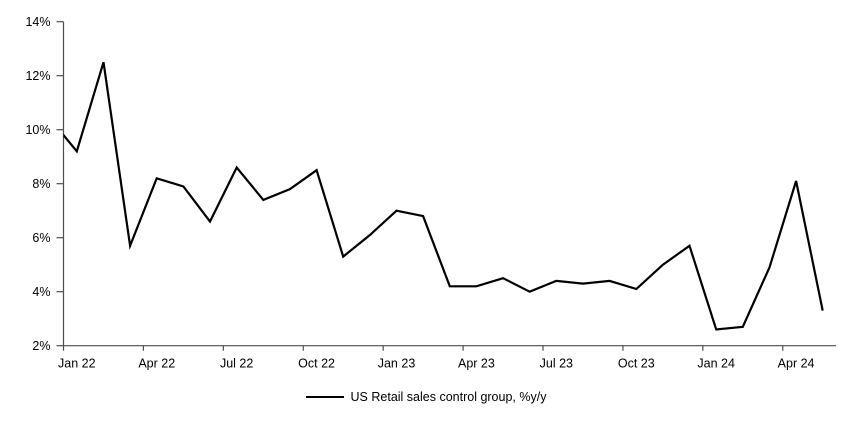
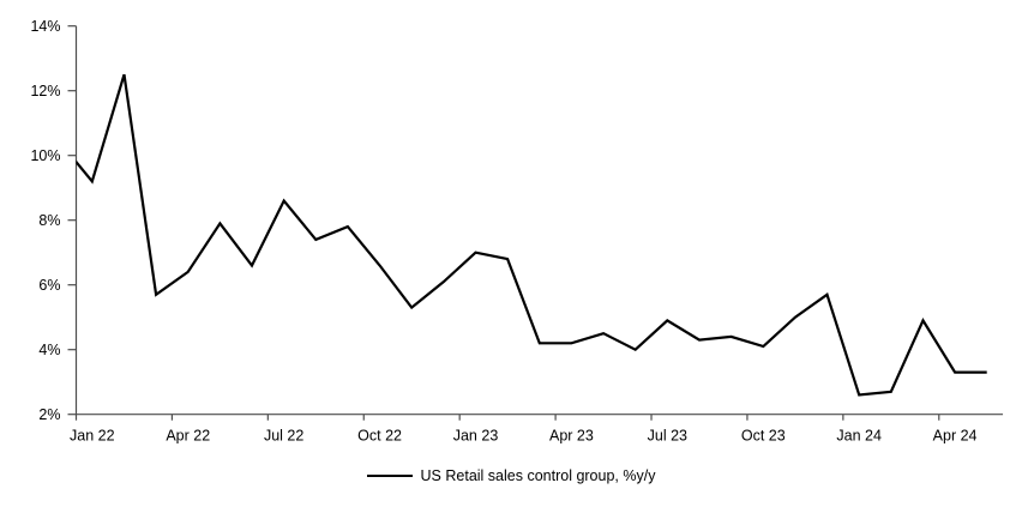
Apr 22: 8.2% -> 6.4%
Oct 22: 8.5% -> 6.6%
Jul 23: 4.4% -> 4.9%
Apr 24: 8.1% -> 3.3%
